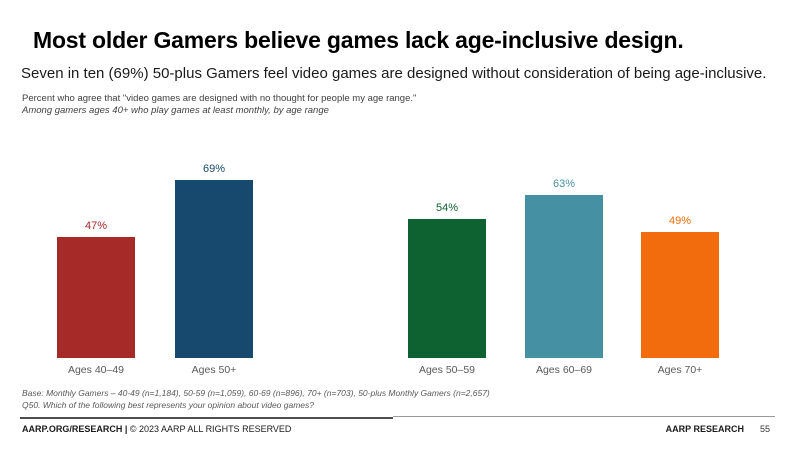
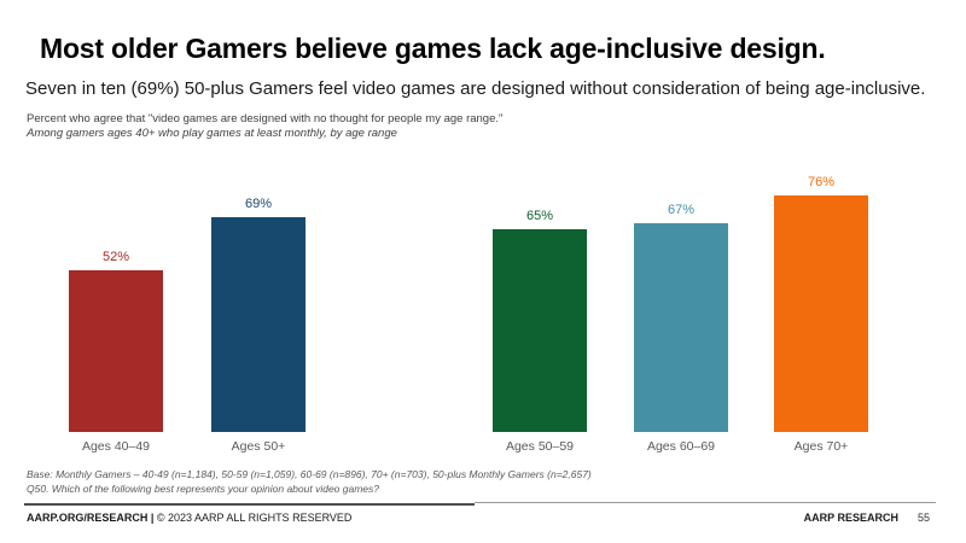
Ages 40–49: 47% -> 52%
Ages 50–59: 54% -> 65%
Ages 60–69: 63% -> 67%
Ages 70+: 49% -> 76%
